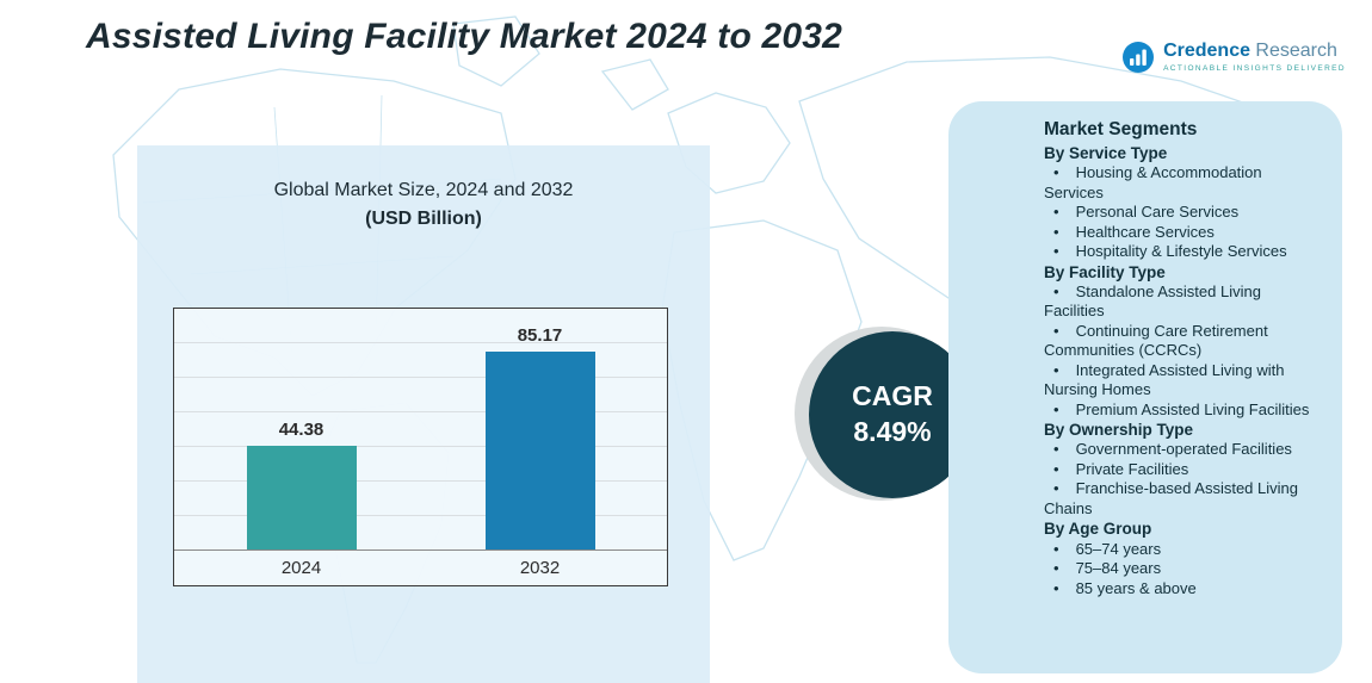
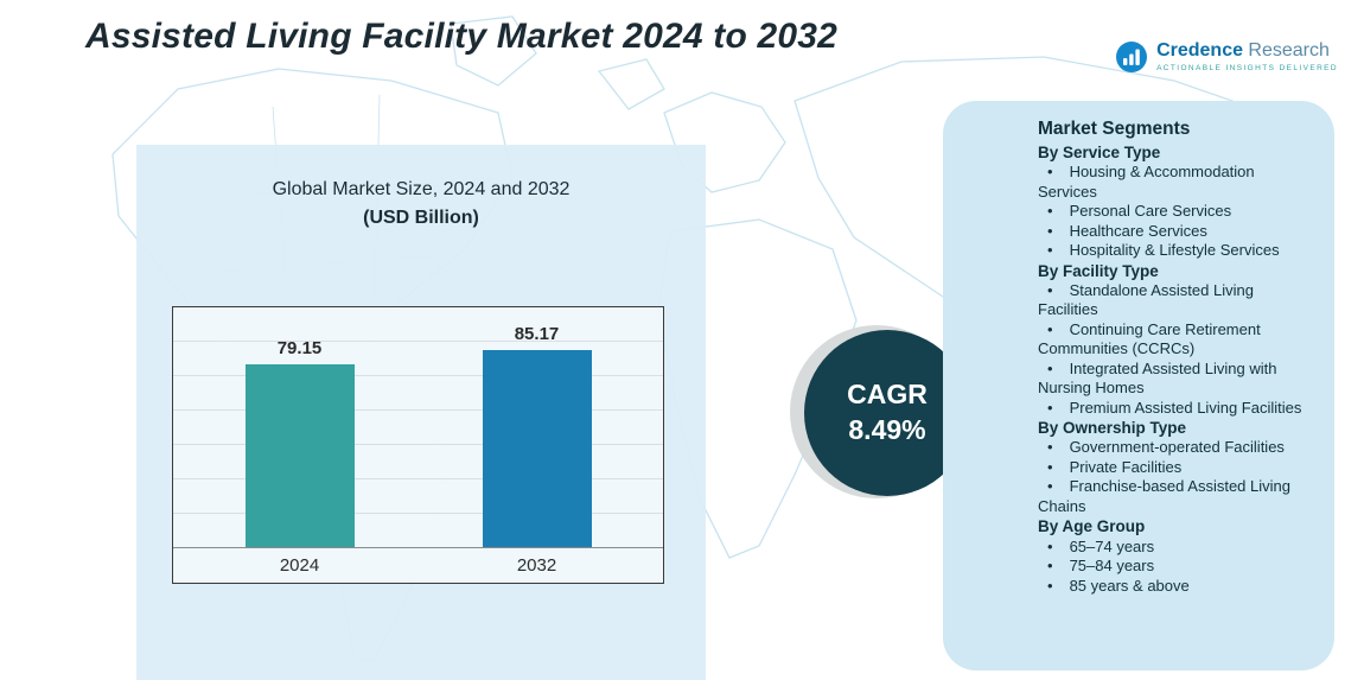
2024: 44.38 -> 79.15
